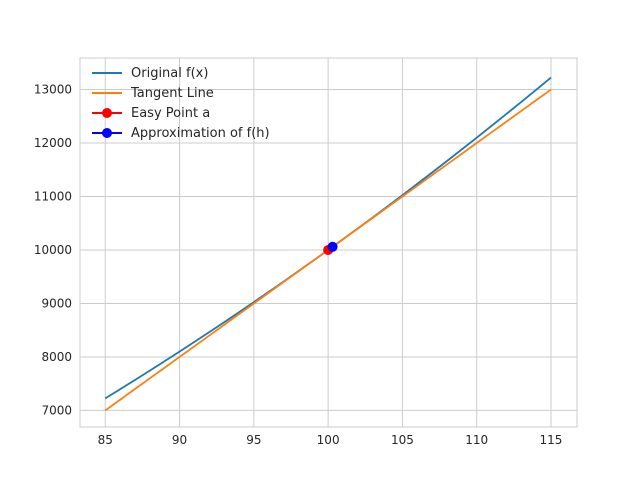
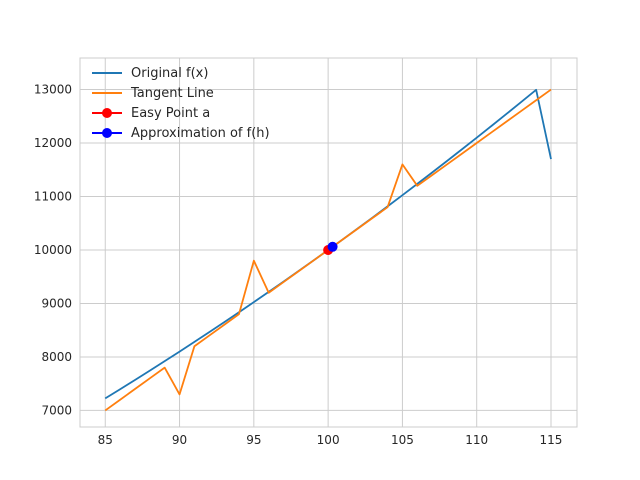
Tangent Line/90: 8000 -> 7300
Tangent Line/95: 9000 -> 9800
Tangent Line/105: 11000 -> 11600
Original f(x)/115: 13200 -> 11700
